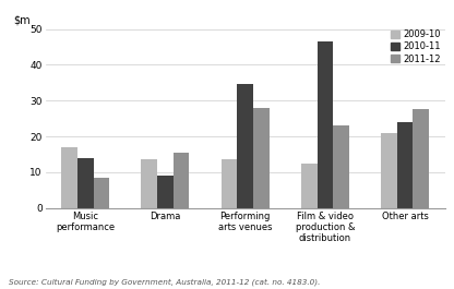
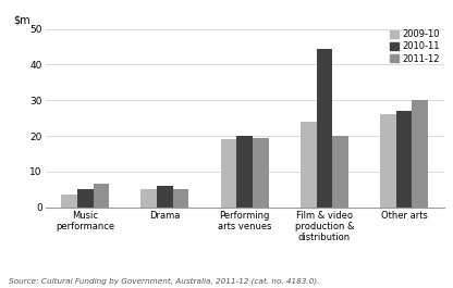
2009-10/Music performance: 17.0 -> 3.5
2010-11/Music performance: 14.0 -> 5.0
2011-12/Music performance: 8.5 -> 6.5
2009-10/Drama: 13.5 -> 5.0
2010-11/Drama: 9.0 -> 6.0
2011-12/Drama: 15.5 -> 5.2
2009-10/Performing arts venues: 13.5 -> 19.0
2010-11/Performing arts venues: 34.5 -> 20.0
2011-12/Performing arts venues: 28.0 -> 19.5
2009-10/Film & video production & distribution: 12.5 -> 24.0
2010-11/Film & video production & distribution: 46.5 -> 44.5
2011-12/Film & video production & distribution: 23.0 -> 20.0
2009-10/Other arts: 21.0 -> 26.0
2010-11/Other arts: 24.0 -> 27.0
2011-12/Other arts: 27.5 -> 30.0
